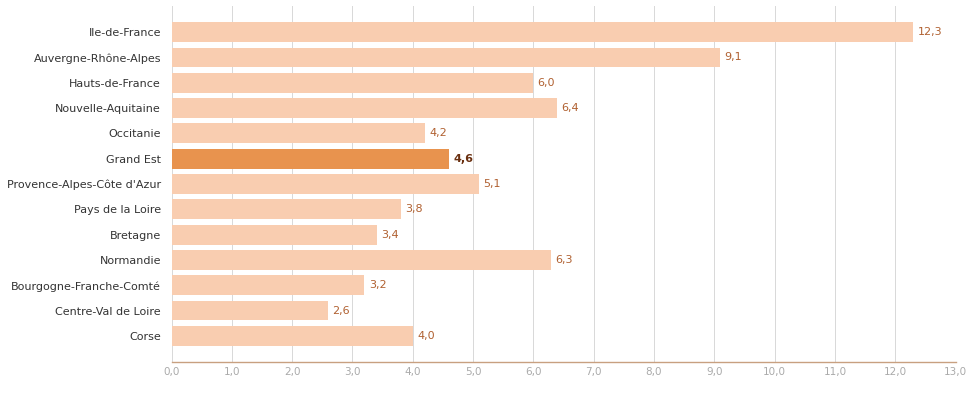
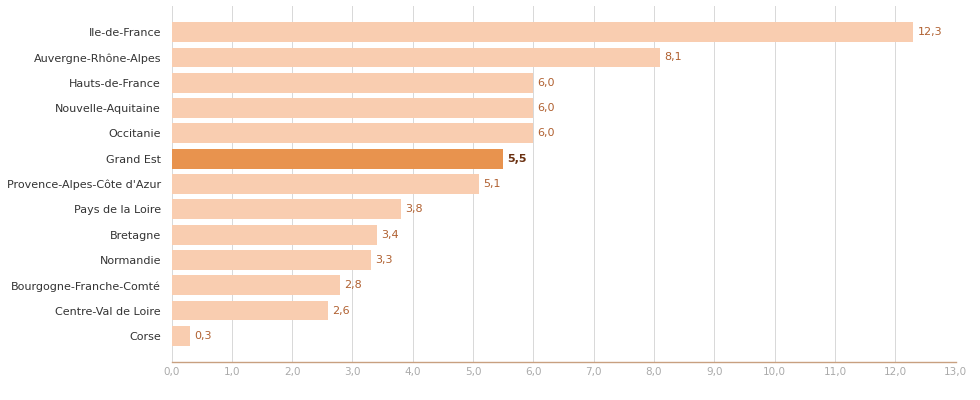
Auvergne-Rhône-Alpes: 9,1 -> 8,1
Nouvelle-Aquitaine: 6,4 -> 6,0
Occitanie: 4,2 -> 6,0
Grand Est: 4,6 -> 5,5
Normandie: 6,3 -> 3,3
Bourgogne-Franche-Comté: 3,2 -> 2,8
Corse: 4,0 -> 0,3
